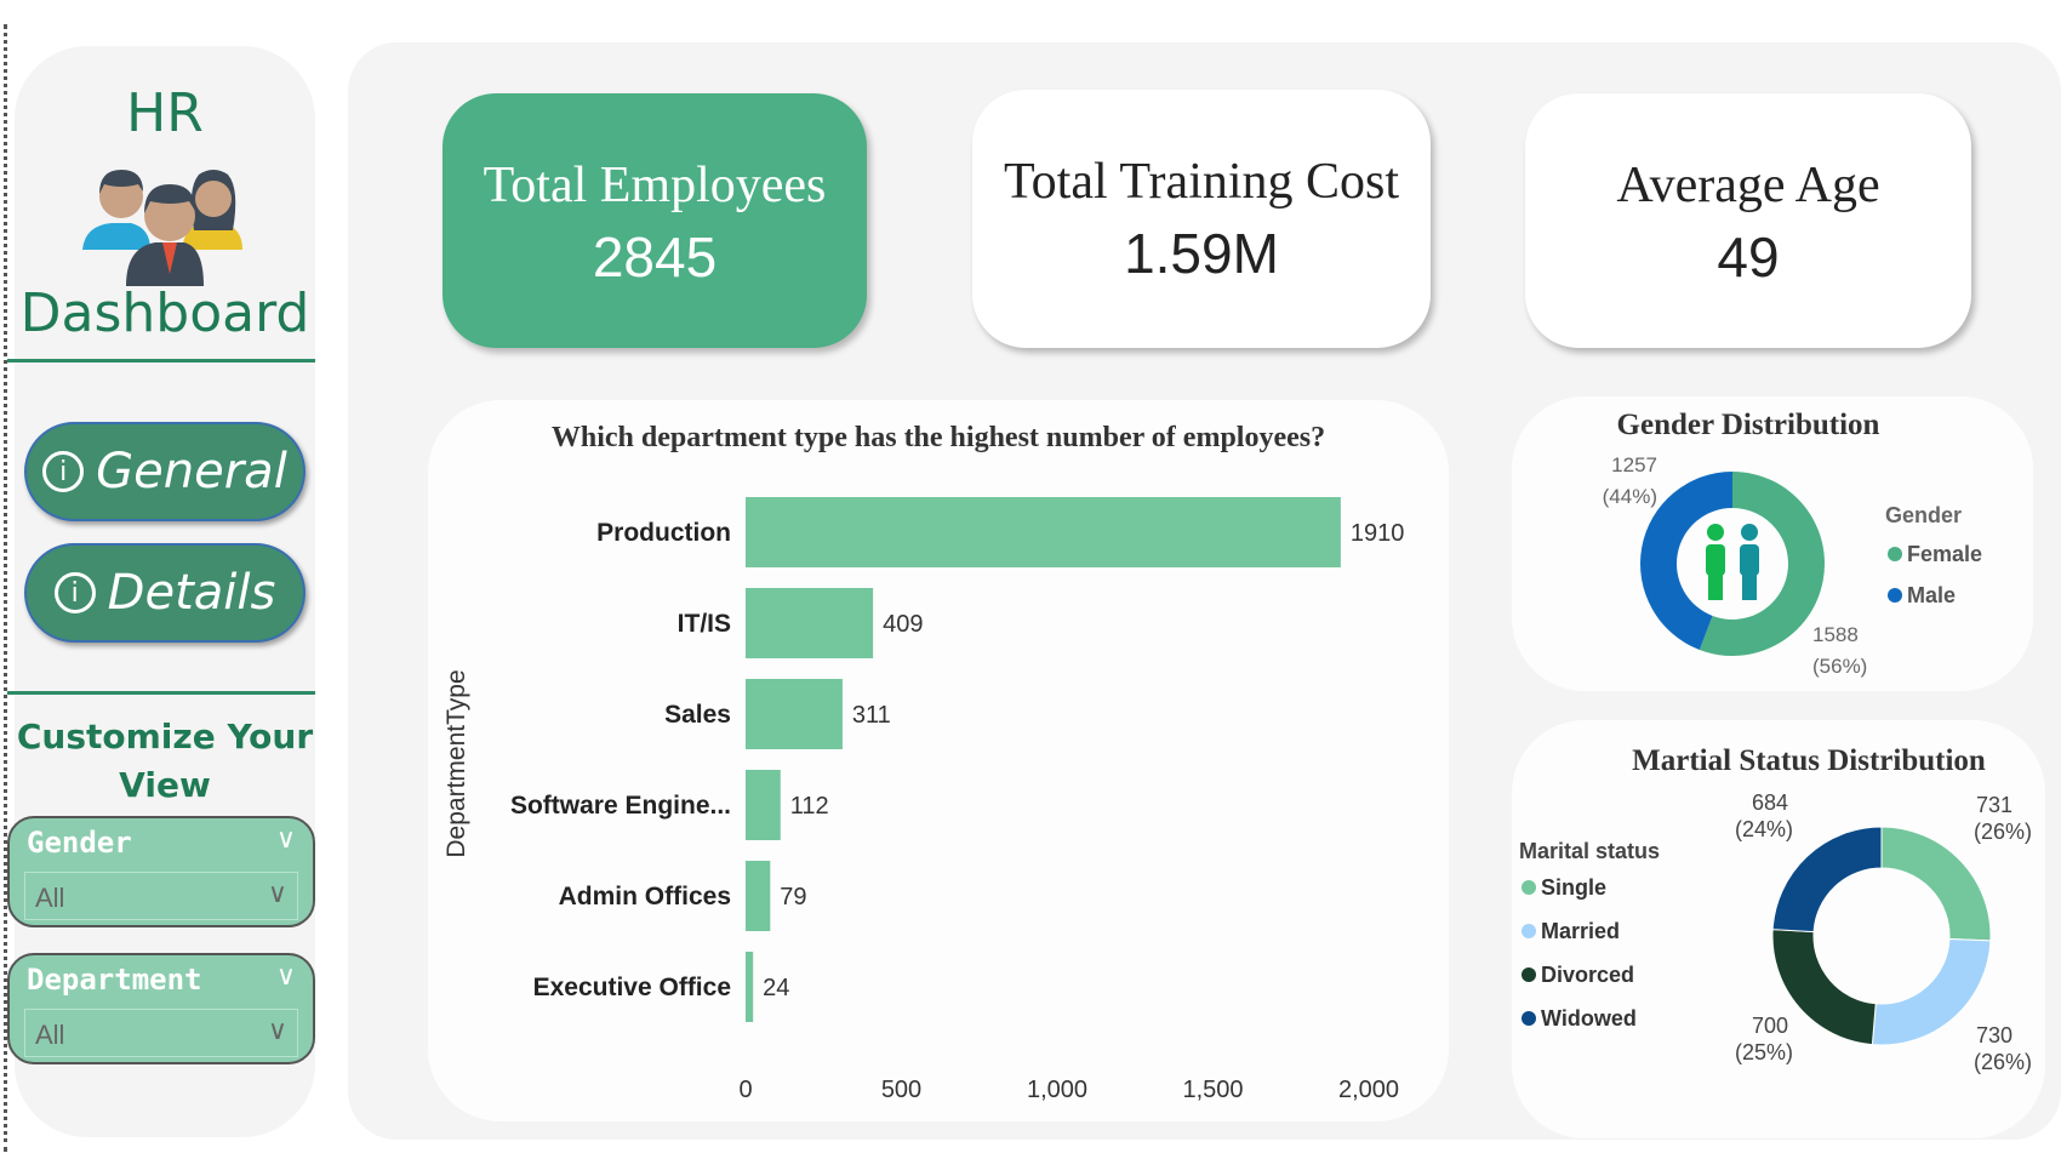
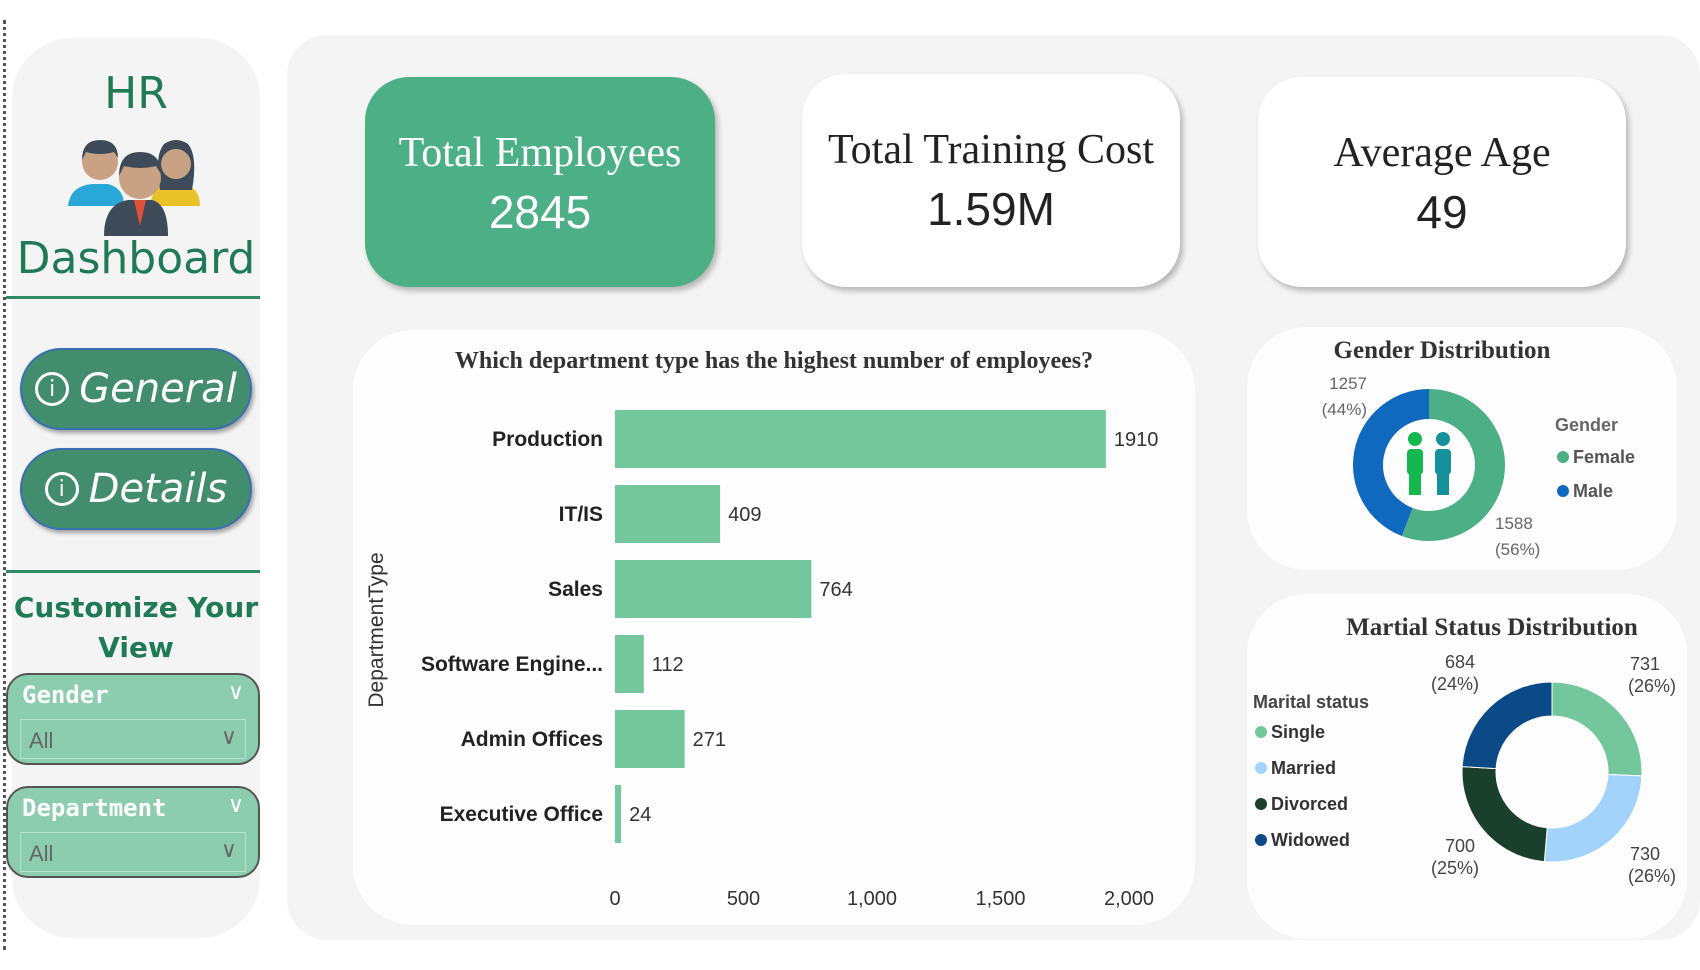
Which department type has the highest number of employees?/Sales: 311 -> 764
Which department type has the highest number of employees?/Admin Offices: 79 -> 271
